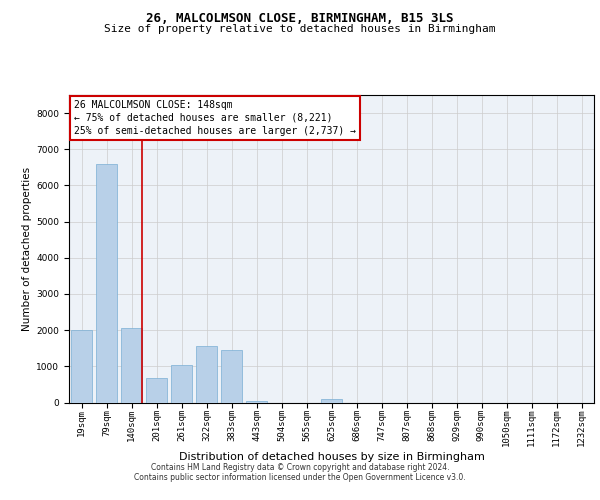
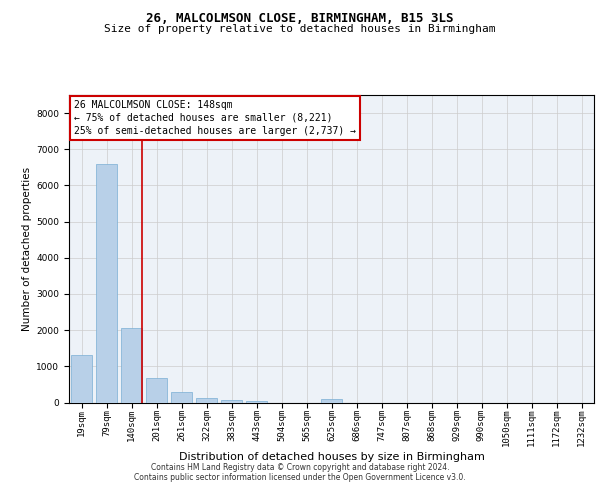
19sqm: 2000 -> 1300
261sqm: 1050 -> 290
322sqm: 1550 -> 120
383sqm: 1450 -> 70
